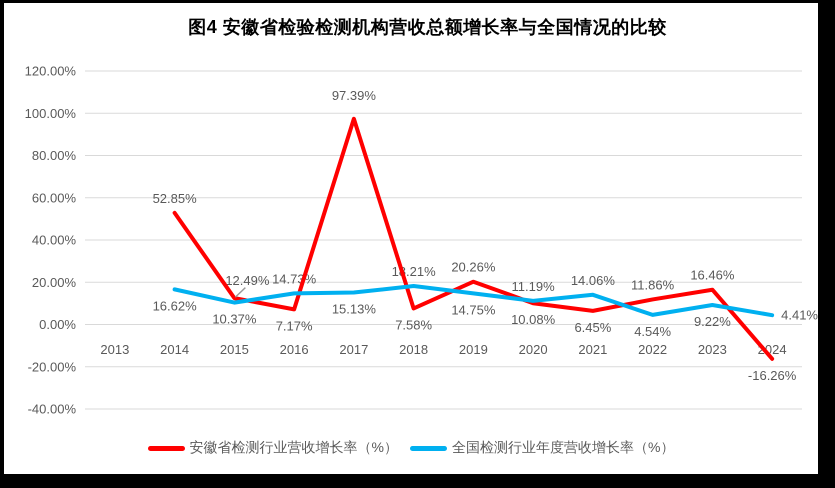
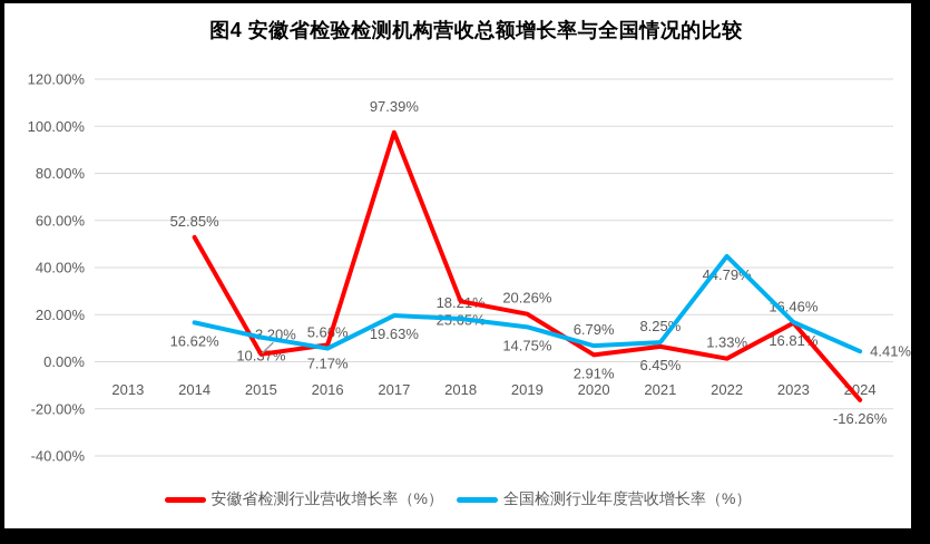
安徽省检测行业营收增长率（%）/2015: 12.49% -> 3.20%
全国检测行业年度营收增长率（%）/2016: 14.73% -> 5.66%
全国检测行业年度营收增长率（%）/2017: 15.13% -> 19.63%
安徽省检测行业营收增长率（%）/2018: 7.58% -> 25.65%
安徽省检测行业营收增长率（%）/2020: 10.08% -> 2.91%
全国检测行业年度营收增长率（%）/2020: 11.19% -> 6.79%
全国检测行业年度营收增长率（%）/2021: 14.06% -> 8.25%
安徽省检测行业营收增长率（%）/2022: 11.86% -> 1.33%
全国检测行业年度营收增长率（%）/2022: 4.54% -> 44.79%
全国检测行业年度营收增长率（%）/2023: 9.22% -> 16.81%
